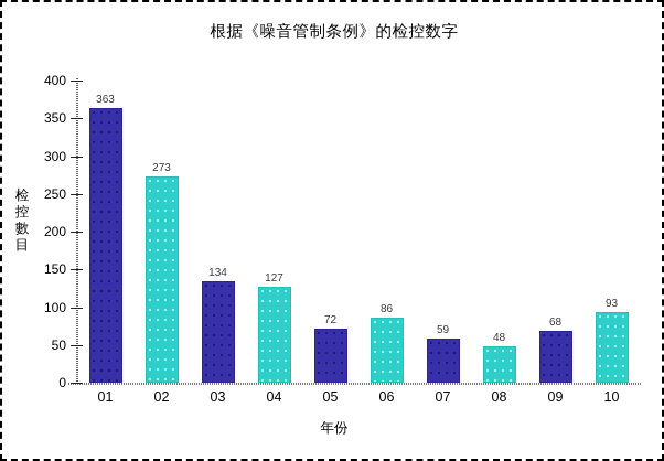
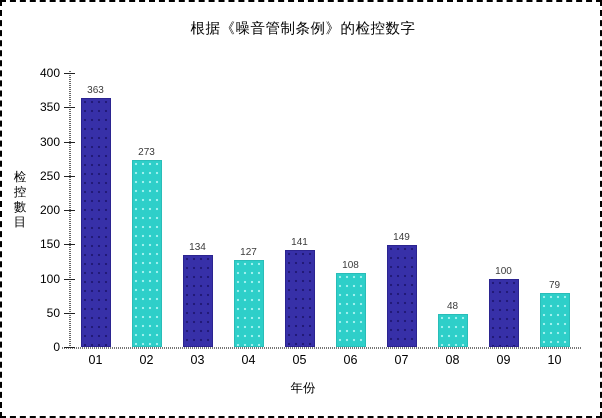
05: 72 -> 141
06: 86 -> 108
07: 59 -> 149
09: 68 -> 100
10: 93 -> 79
